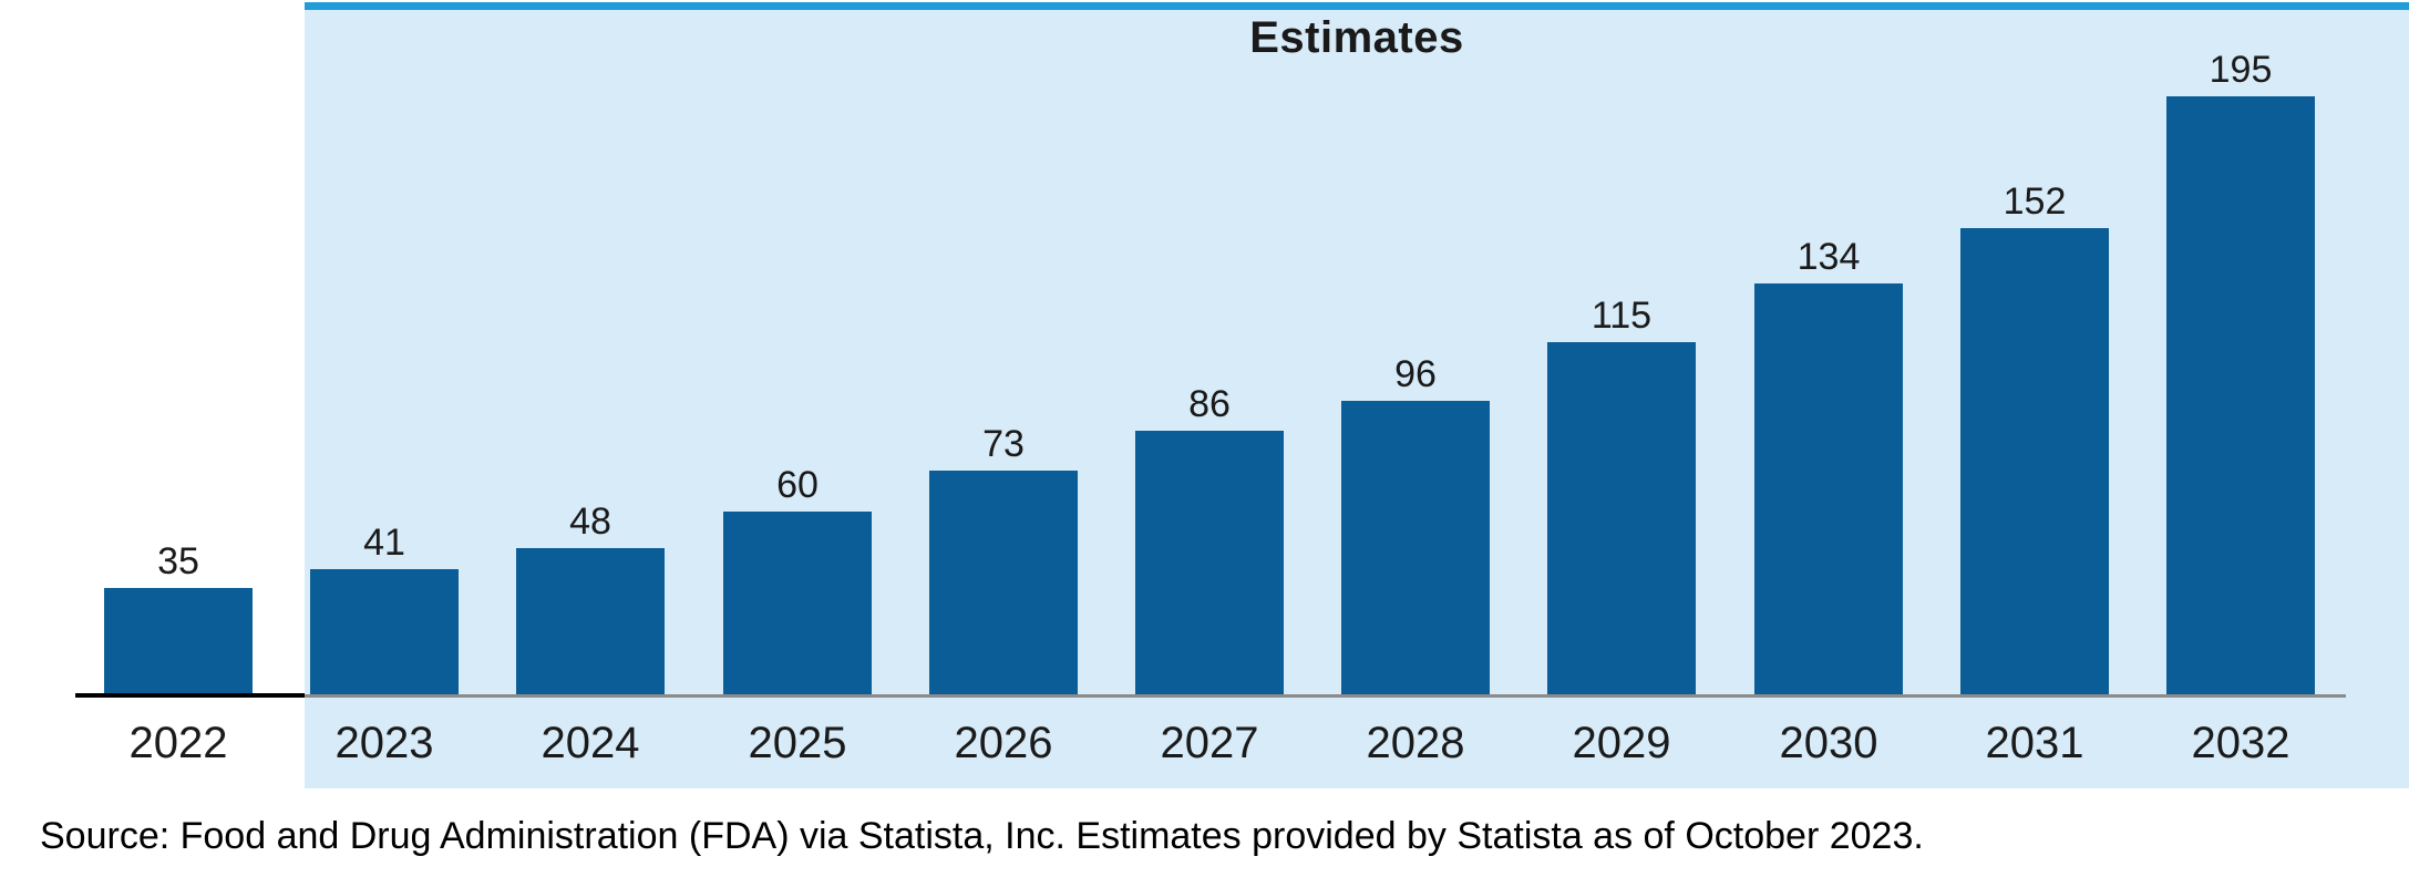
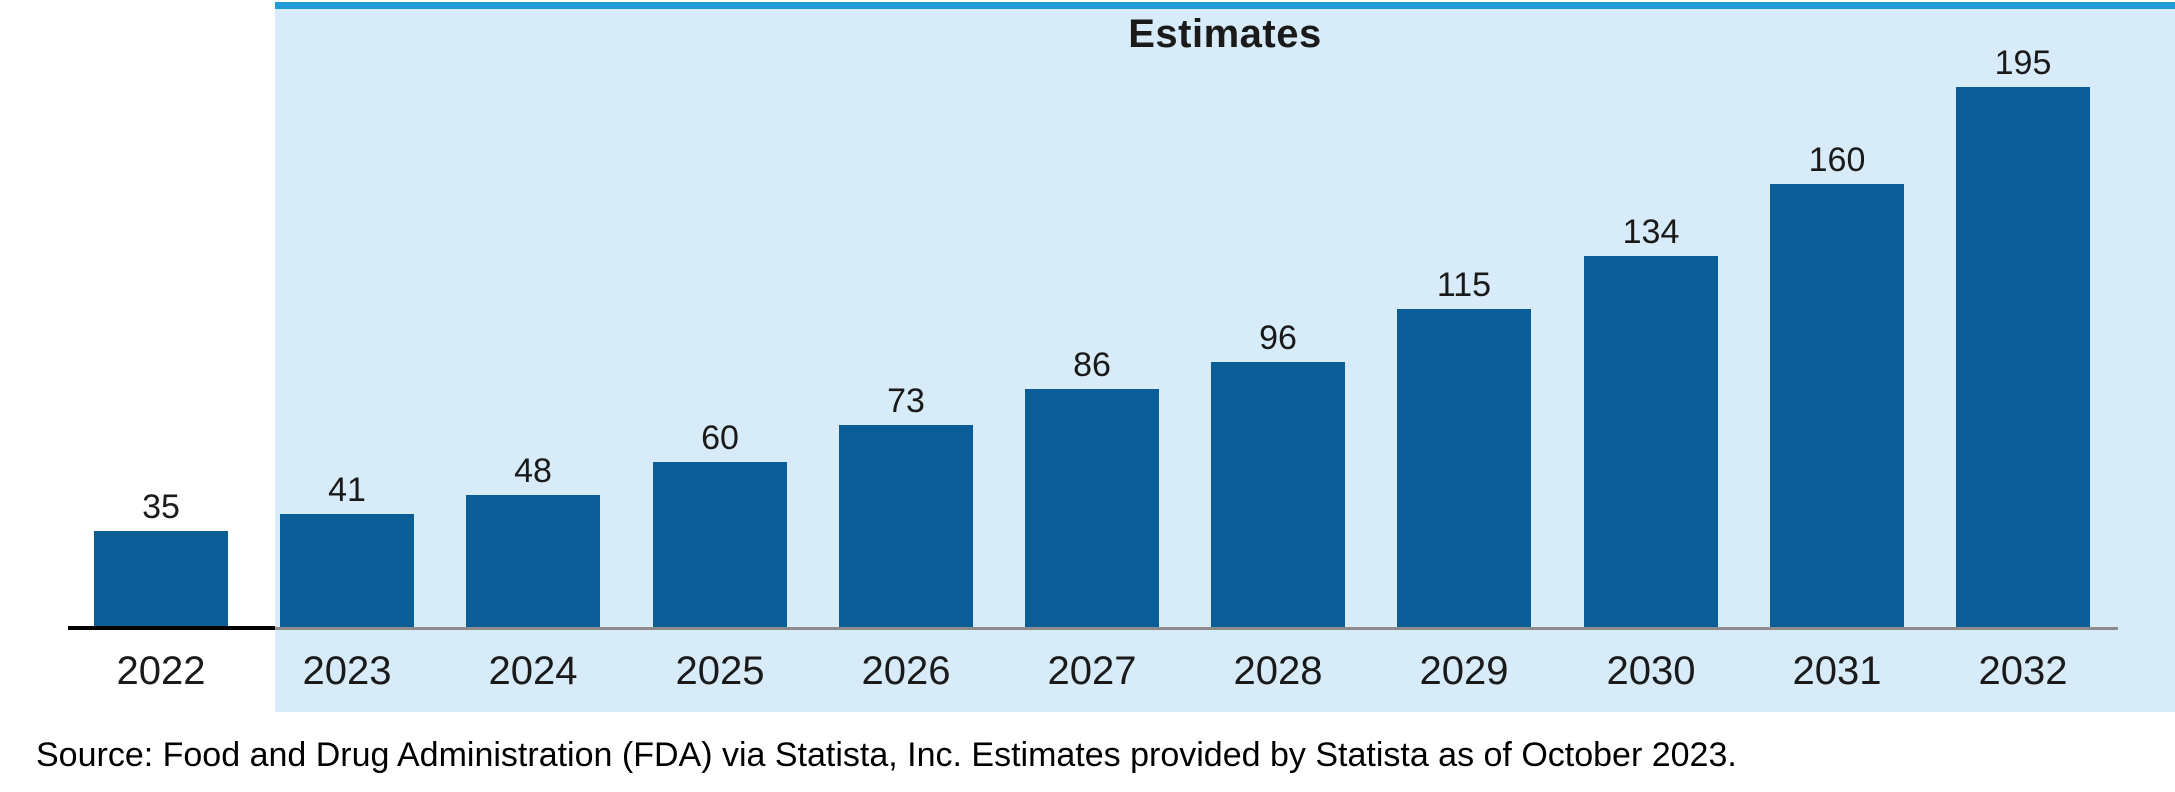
2031: 152 -> 160
